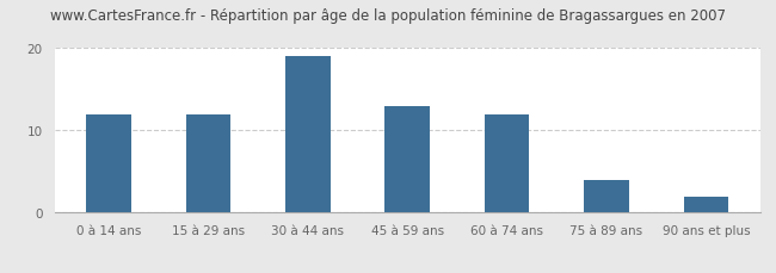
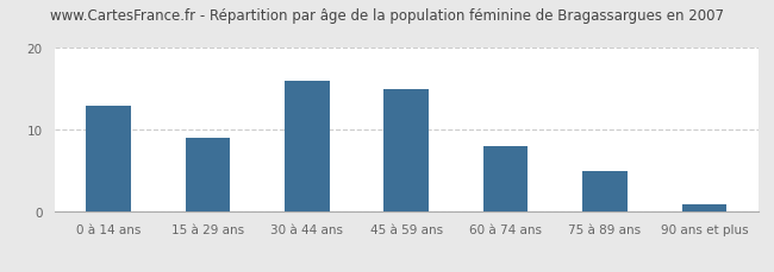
0 à 14 ans: 12 -> 13
15 à 29 ans: 12 -> 9
30 à 44 ans: 19 -> 16
45 à 59 ans: 13 -> 15
60 à 74 ans: 12 -> 8
75 à 89 ans: 4 -> 5
90 ans et plus: 2 -> 1
